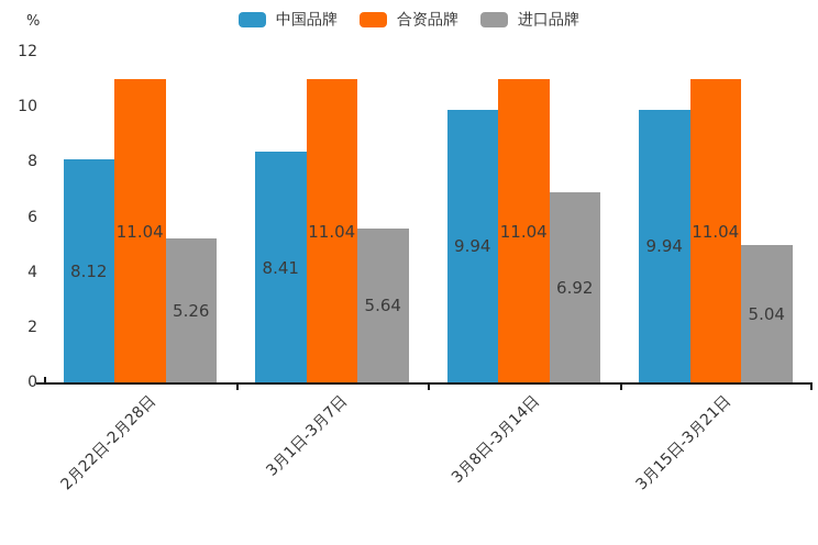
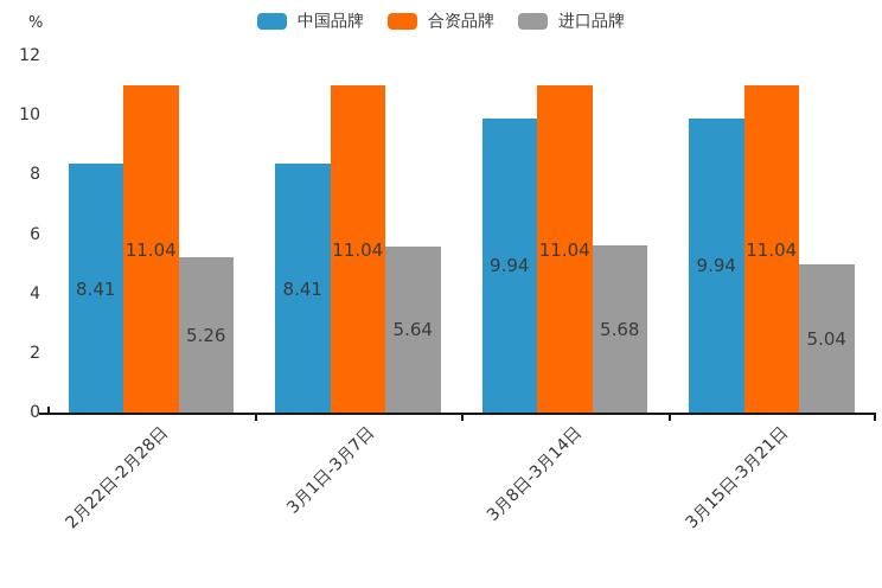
中国品牌/2月22日-2月28日: 8.12 -> 8.41
进口品牌/3月8日-3月14日: 6.92 -> 5.68
